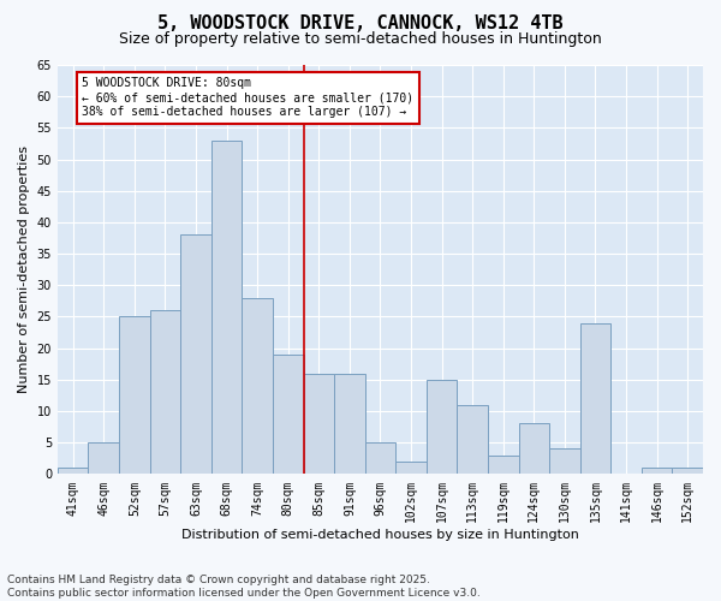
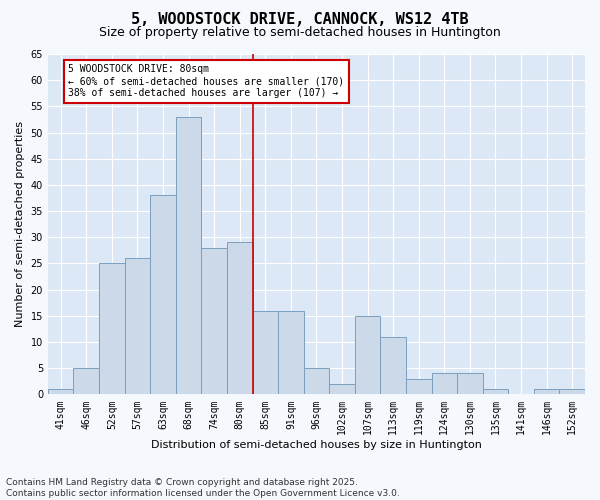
80sqm: 19 -> 29
124sqm: 8 -> 4
135sqm: 24 -> 1
